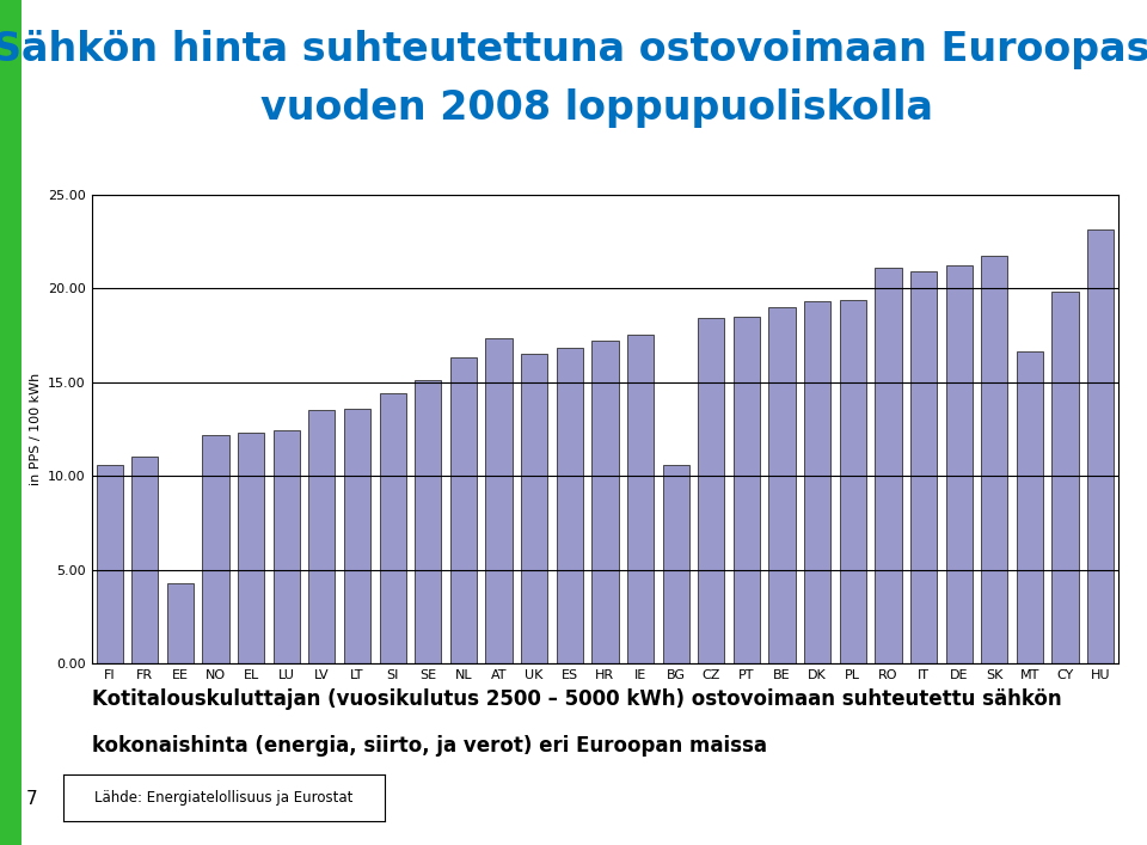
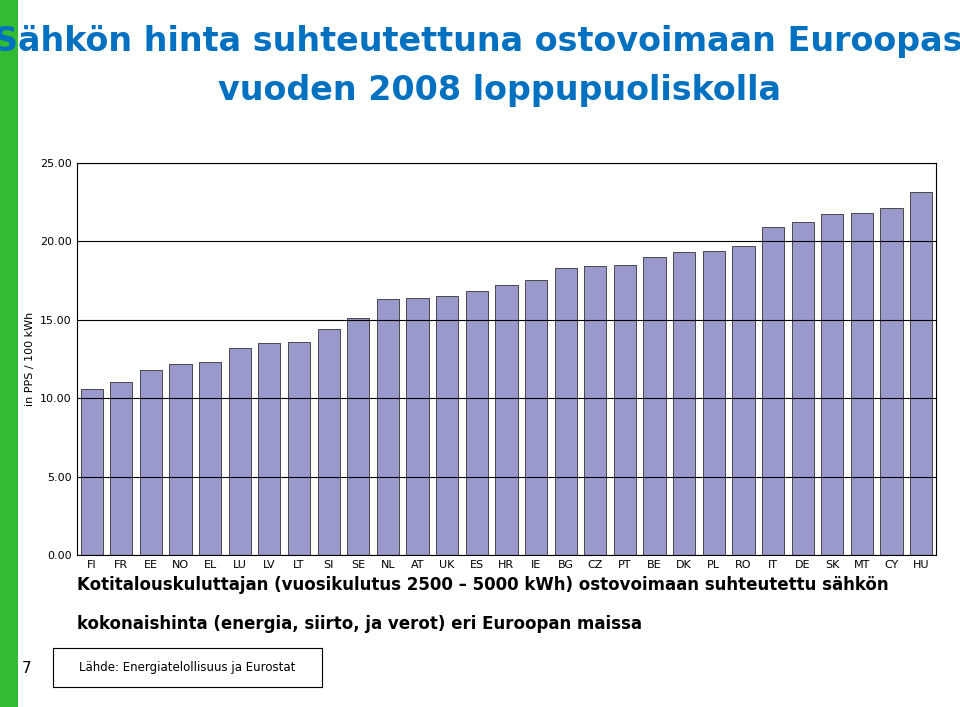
EE: 4.3 -> 11.8
LU: 12.4 -> 13.2
AT: 17.3 -> 16.4
BG: 10.6 -> 18.3
RO: 21.1 -> 19.7
MT: 16.6 -> 21.8
CY: 19.8 -> 22.1
